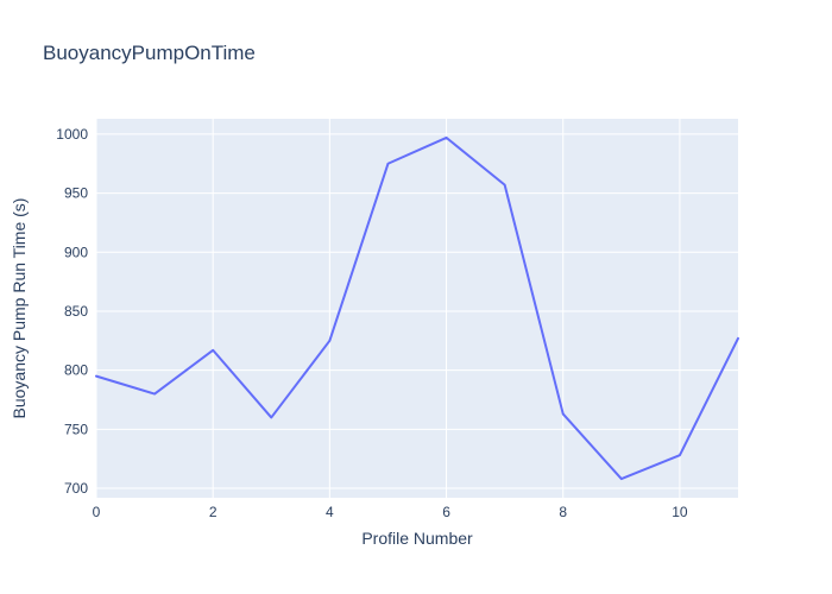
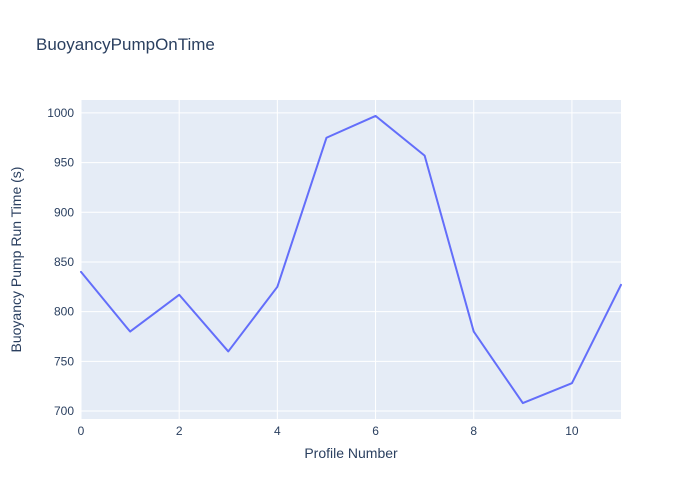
0: 800 -> 840
8: 760 -> 780
